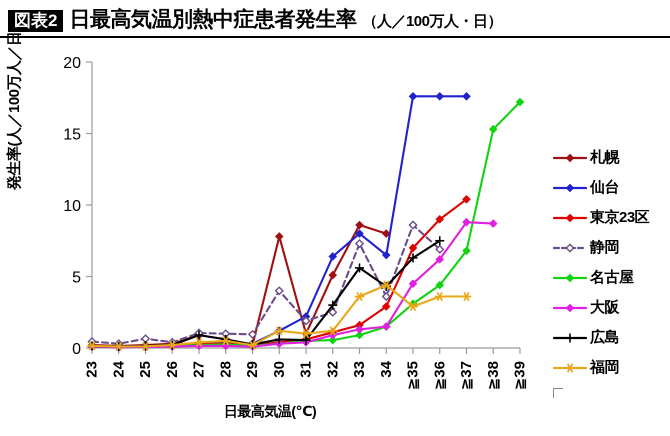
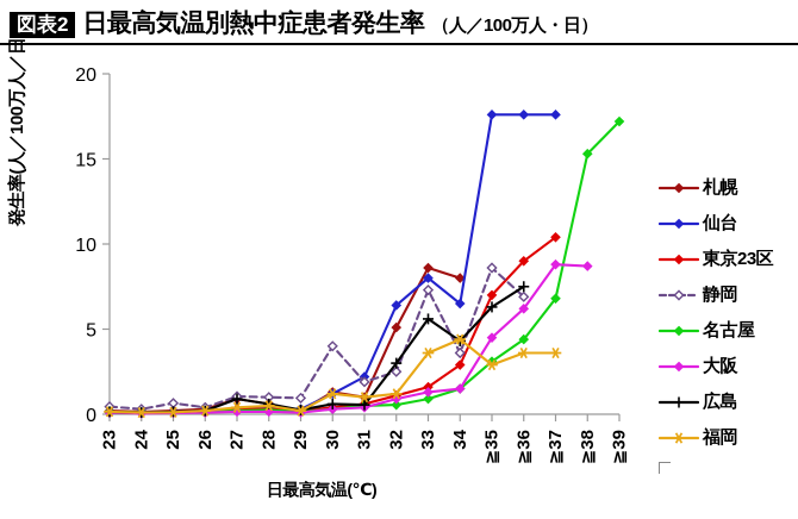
札幌/30: 7.8 -> 1.3
